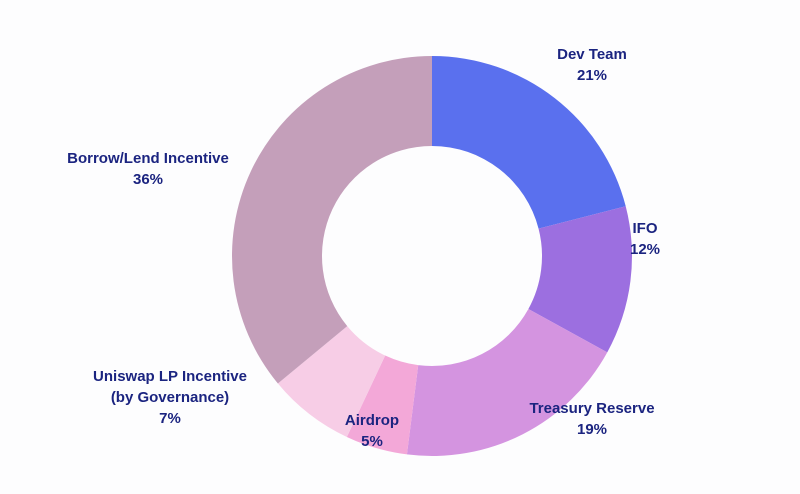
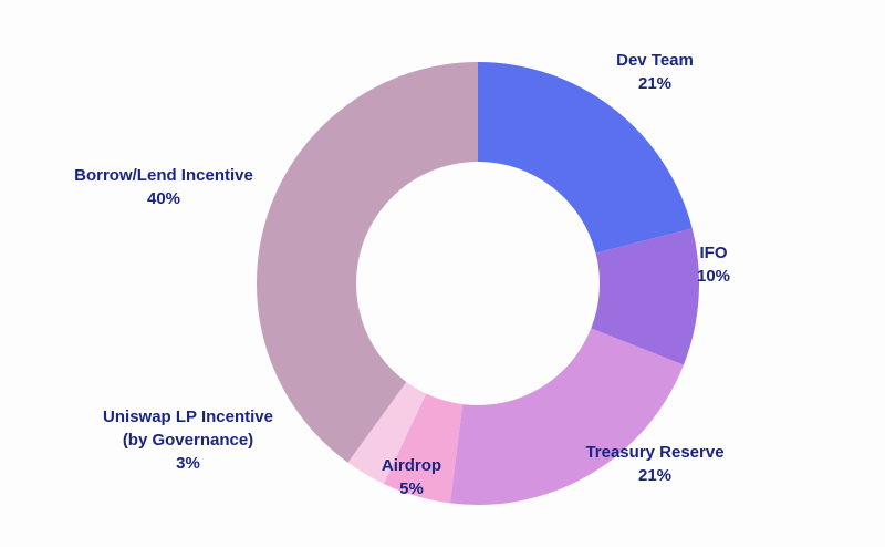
IFO: 12% -> 10%
Treasury Reserve: 19% -> 21%
Uniswap LP Incentive (by Governance): 7% -> 3%
Borrow/Lend Incentive: 36% -> 40%
